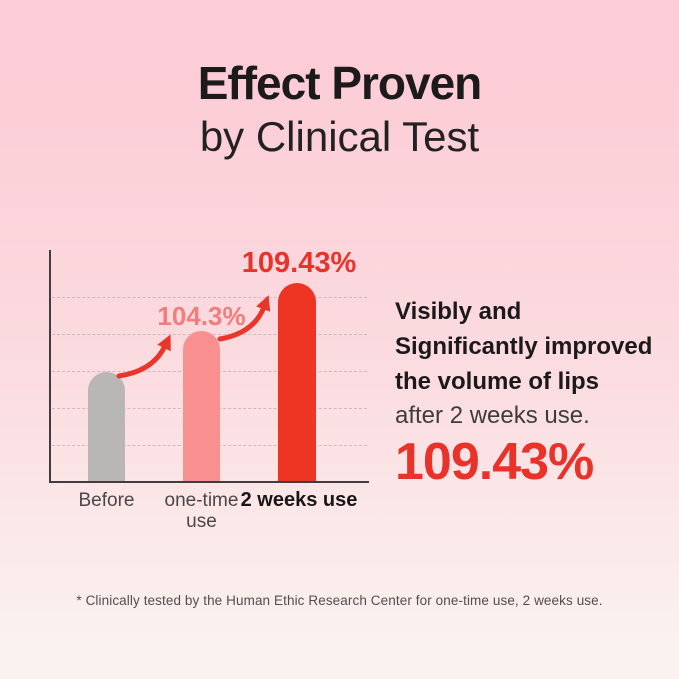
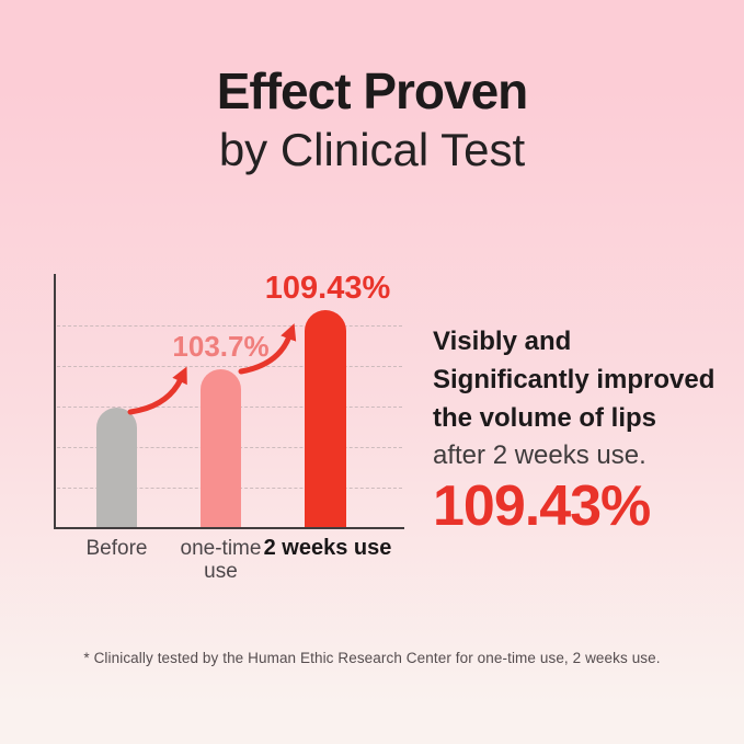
one-time use: 104.3% -> 103.7%
